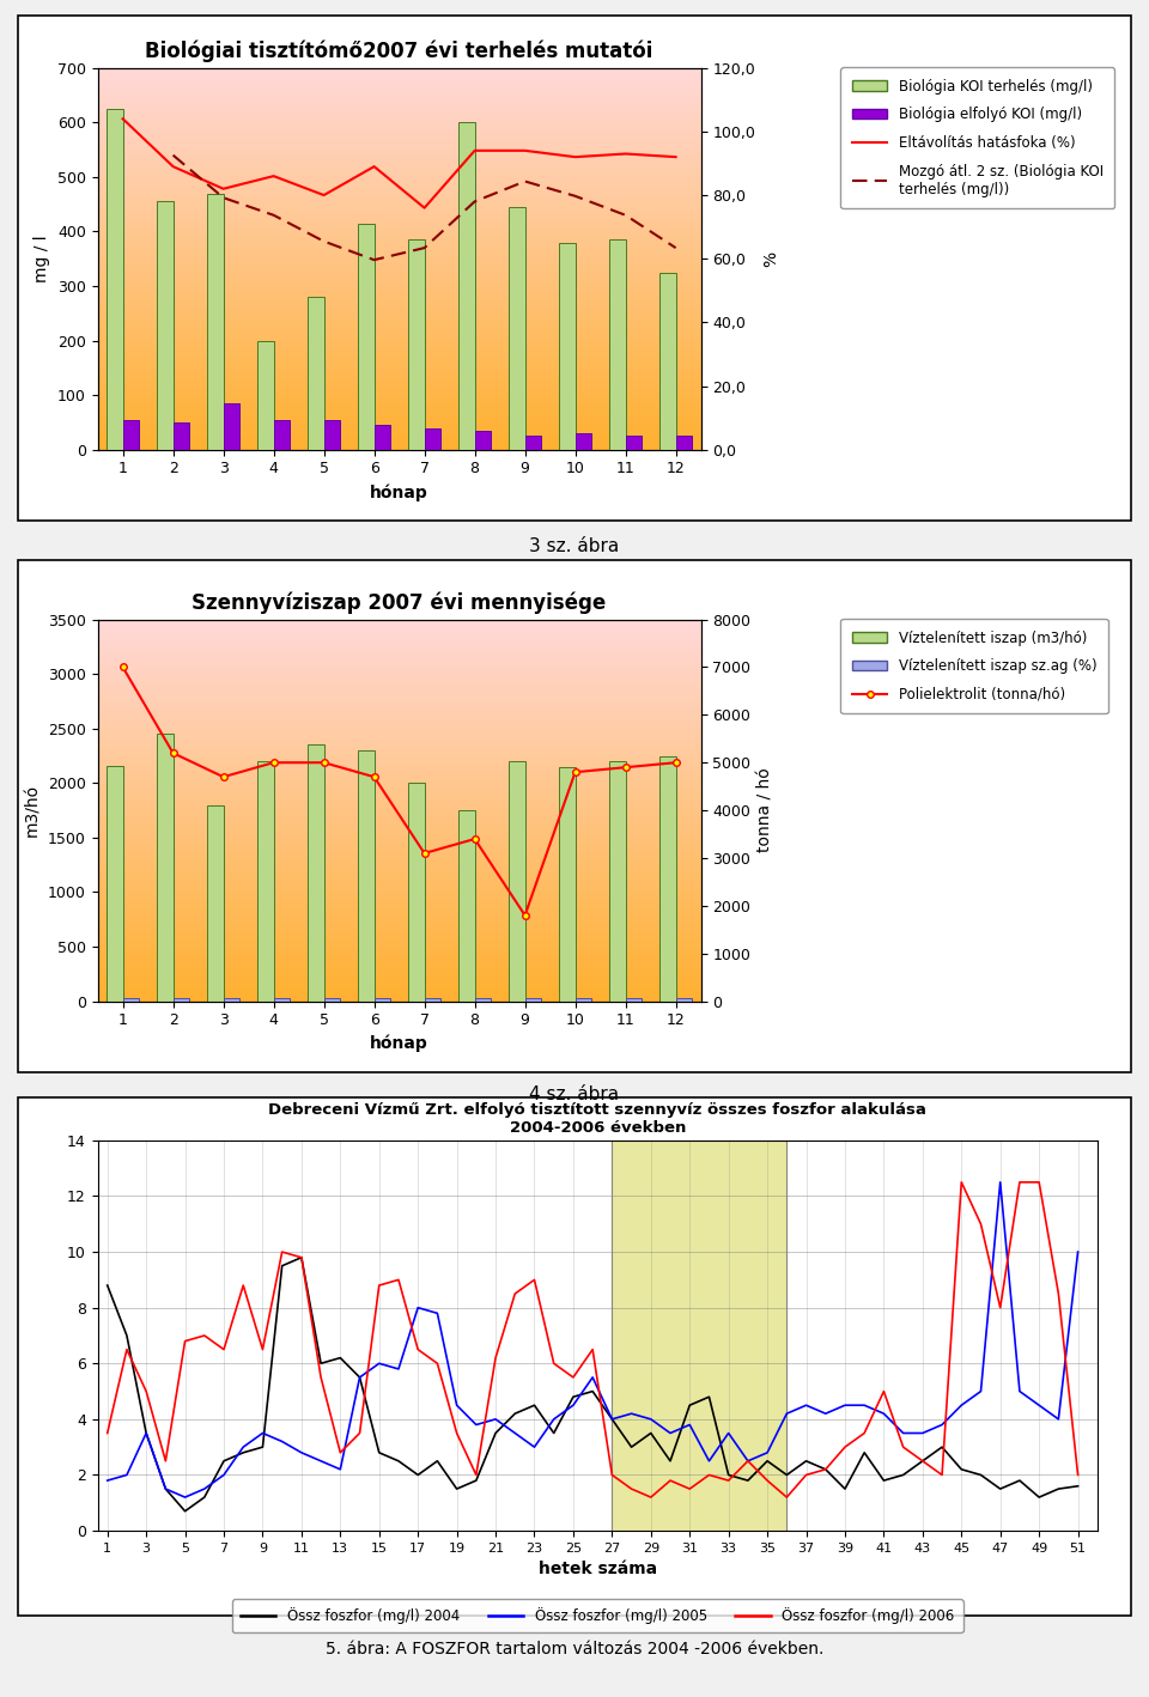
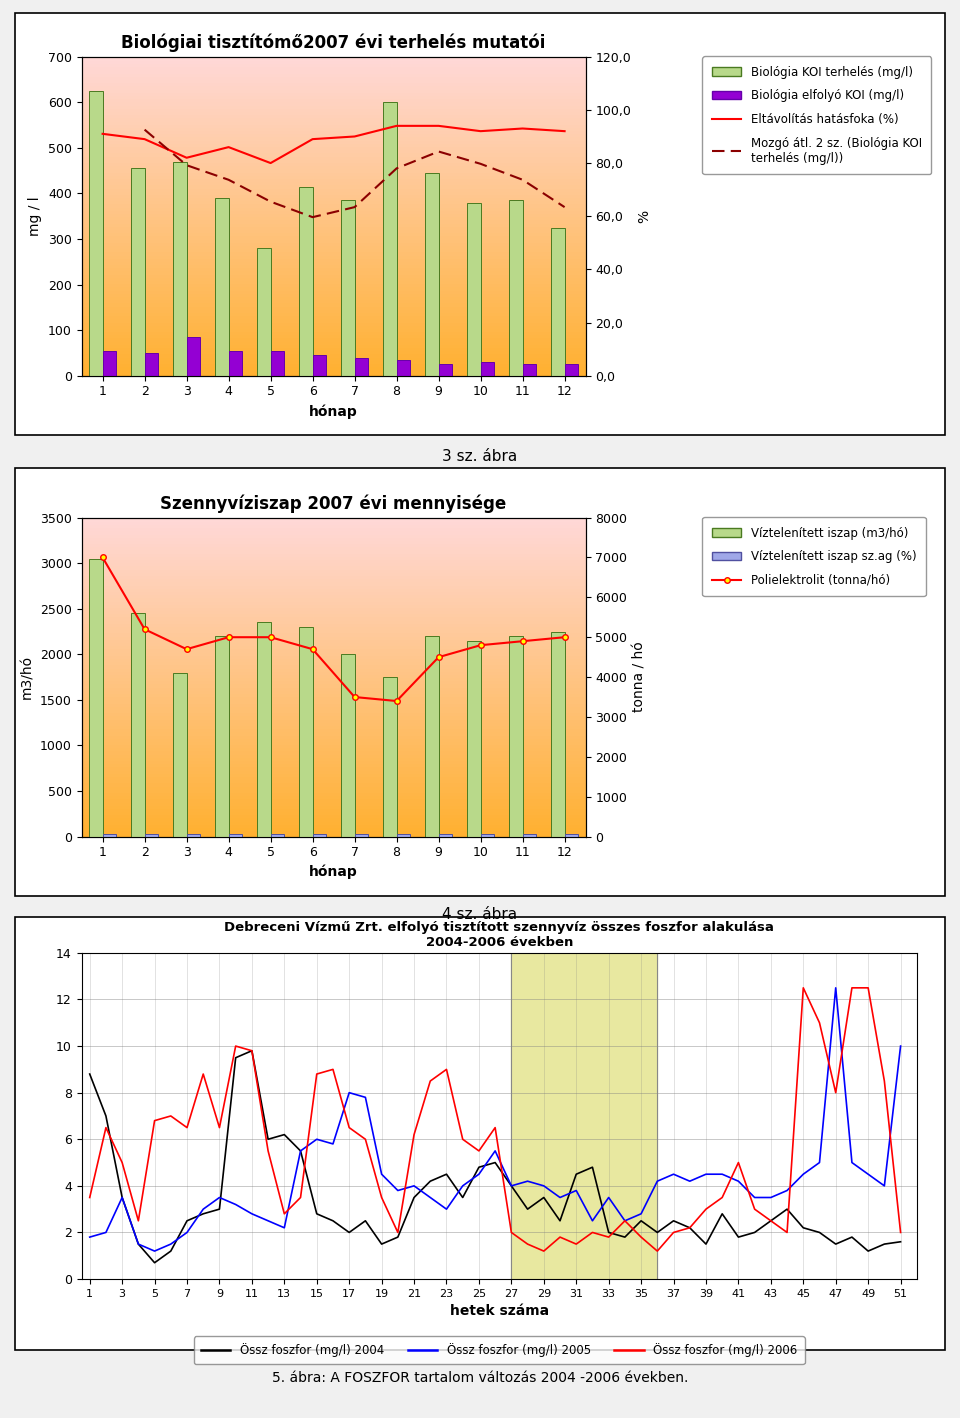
Biológiai tisztítómő2007 évi terhelés mutatói/Eltávolítás hatásfoka (%)/1: 104 -> 91
Biológiai tisztítómő2007 évi terhelés mutatói/Biológia KOI terhelés (mg/l)/4: 200 -> 390
Biológiai tisztítómő2007 évi terhelés mutatói/Eltávolítás hatásfoka (%)/7: 76 -> 90
Szennyvíziszap 2007 évi mennyisége/Víztelenített iszap (m3/hó)/1: 2160 -> 3050
Szennyvíziszap 2007 évi mennyisége/Polielektrolit (tonna/hó)/7: 3100 -> 3500
Szennyvíziszap 2007 évi mennyisége/Polielektrolit (tonna/hó)/9: 1800 -> 4500
